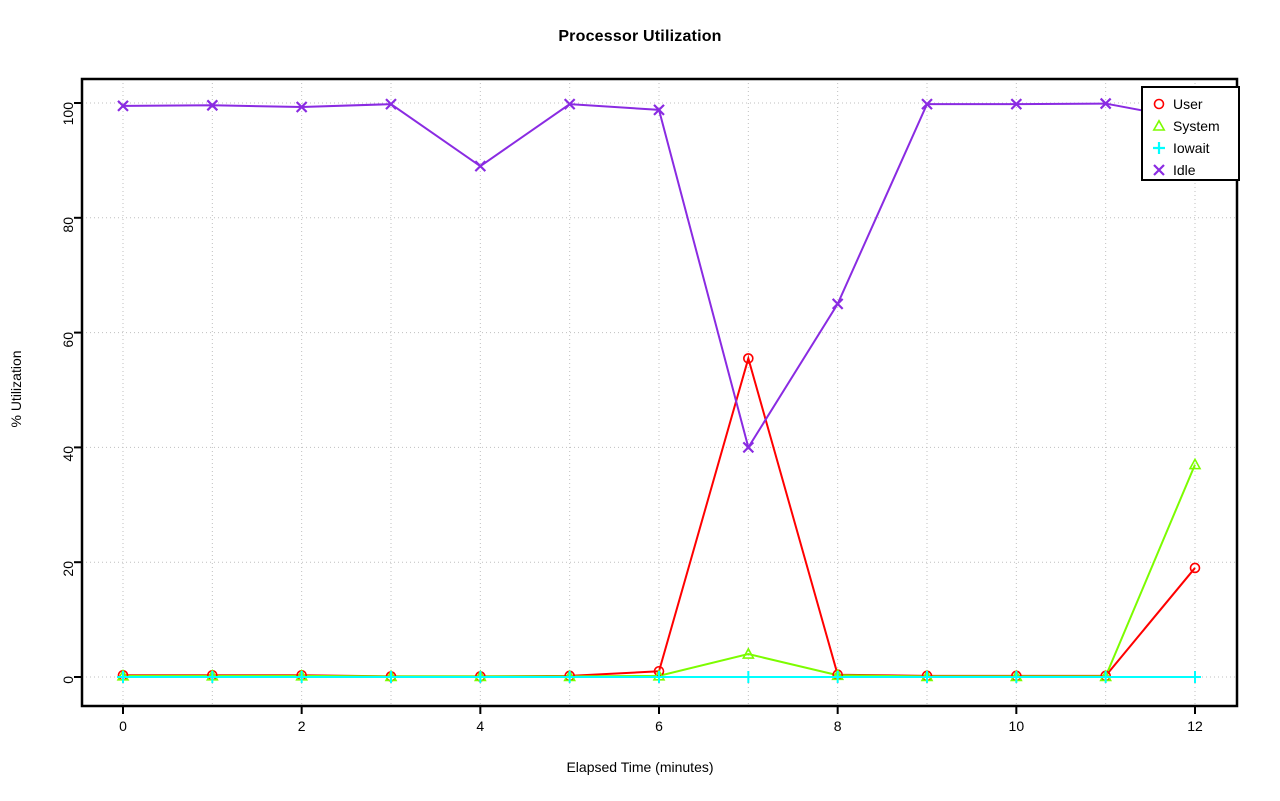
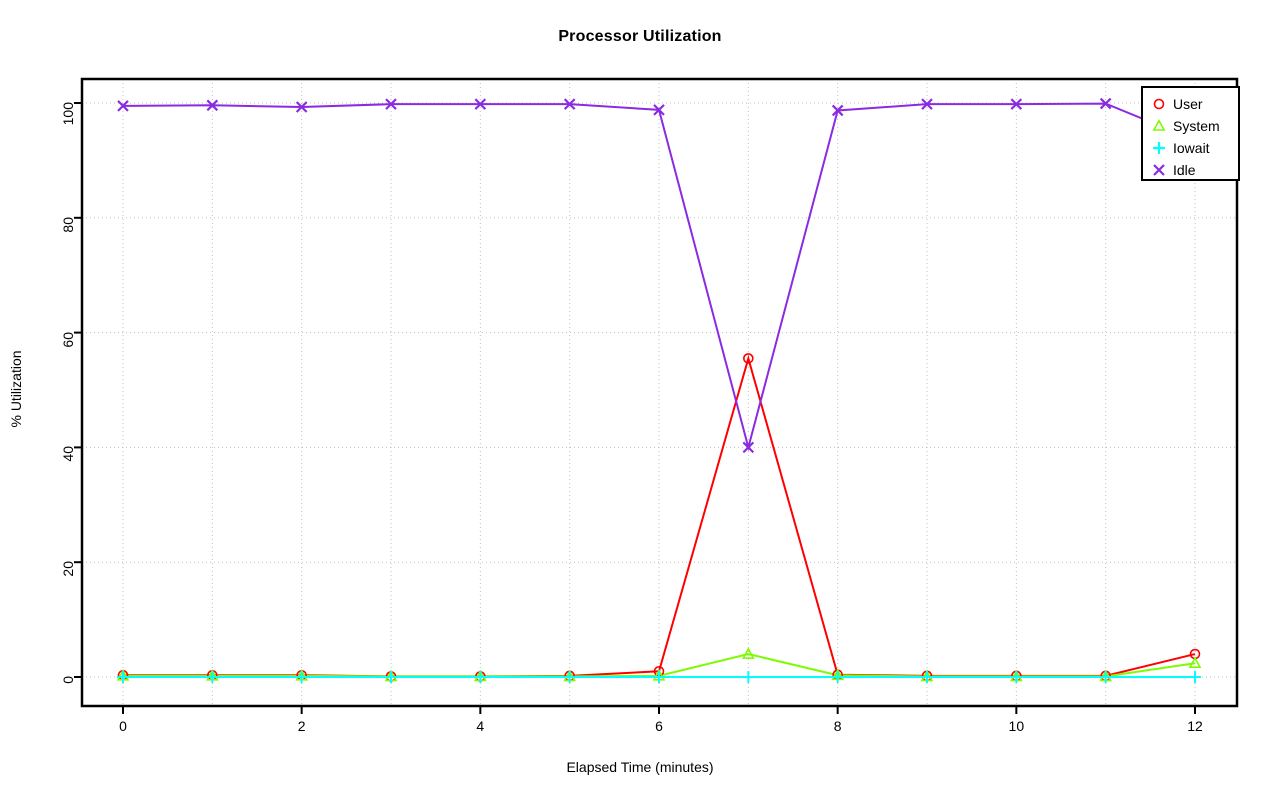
Idle/4: 89 -> 100
Idle/8: 65 -> 99
User/12: 19 -> 4
System/12: 37 -> 2
Idle/12: 97 -> 94
